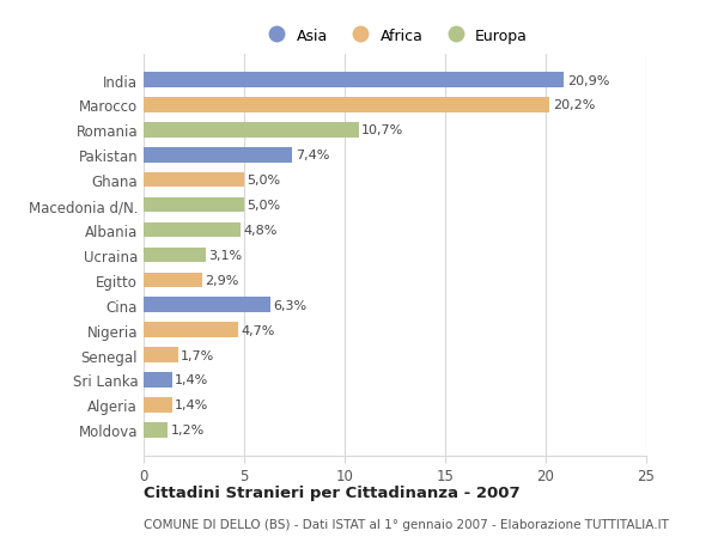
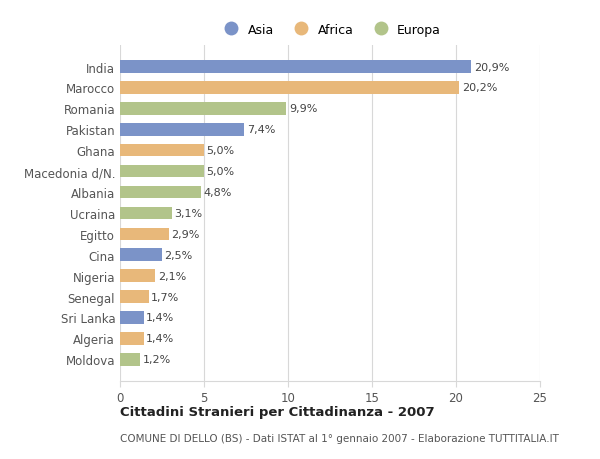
Romania: 10,7% -> 9,9%
Cina: 6,3% -> 2,5%
Nigeria: 4,7% -> 2,1%
